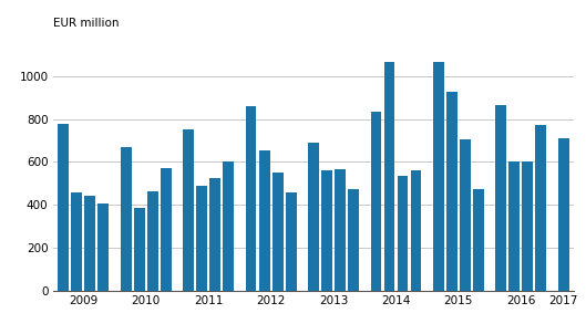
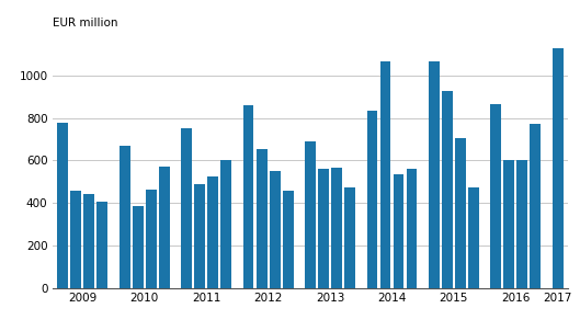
2017: 710 -> 1130
